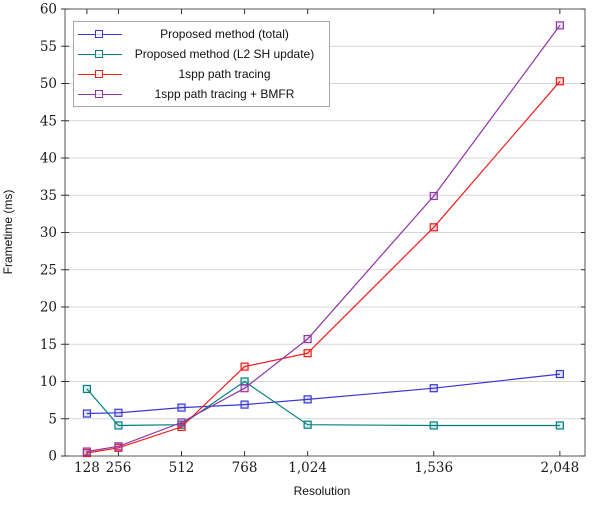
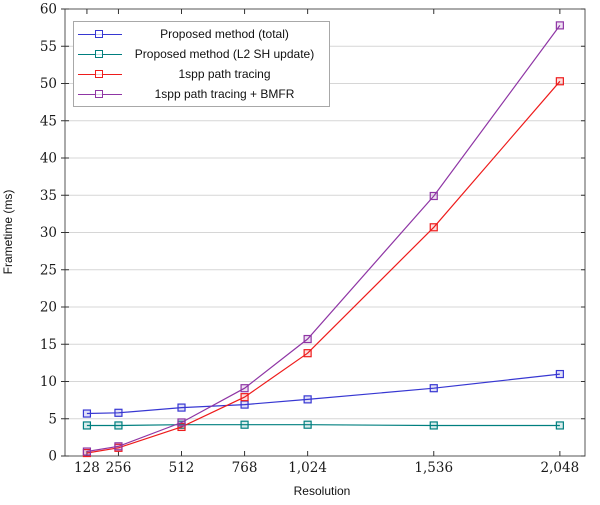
Proposed method (L2 SH update)/128: 9 -> 4
Proposed method (L2 SH update)/768: 10 -> 4
1spp path tracing/768: 12 -> 8
